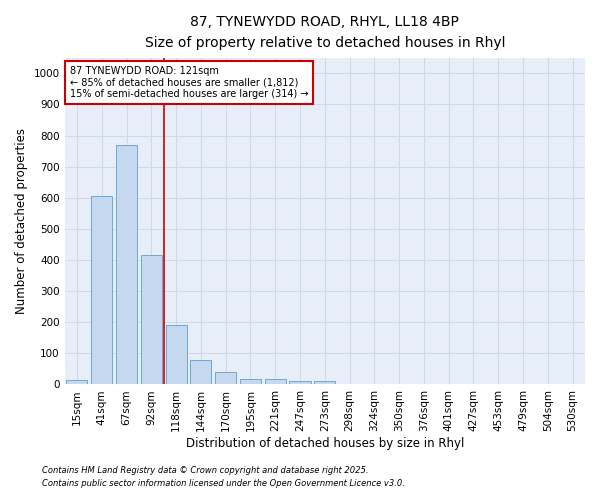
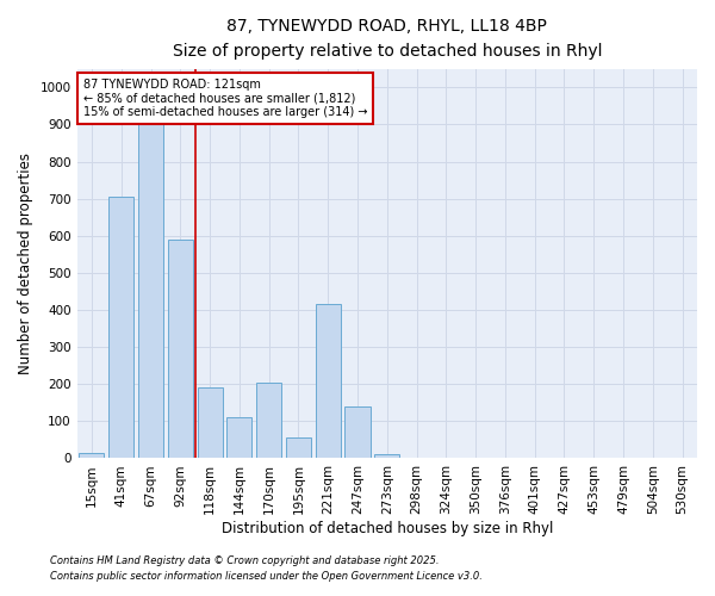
41sqm: 605 -> 705
67sqm: 770 -> 910
92sqm: 415 -> 590
144sqm: 78 -> 110
170sqm: 40 -> 205
195sqm: 18 -> 55
221sqm: 18 -> 415
247sqm: 12 -> 140
